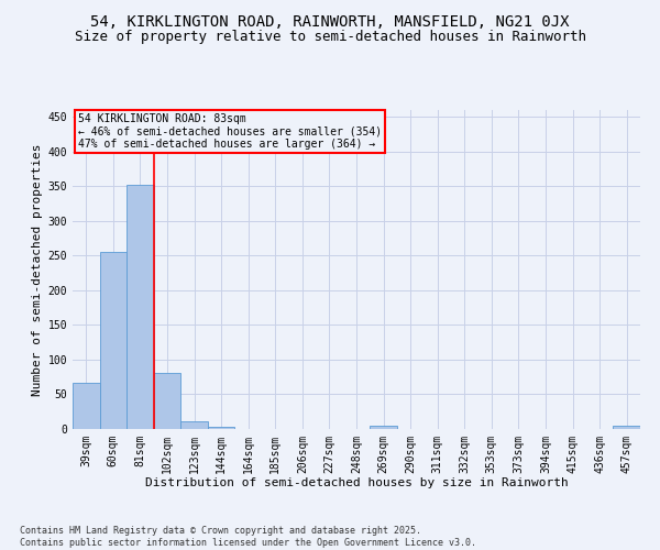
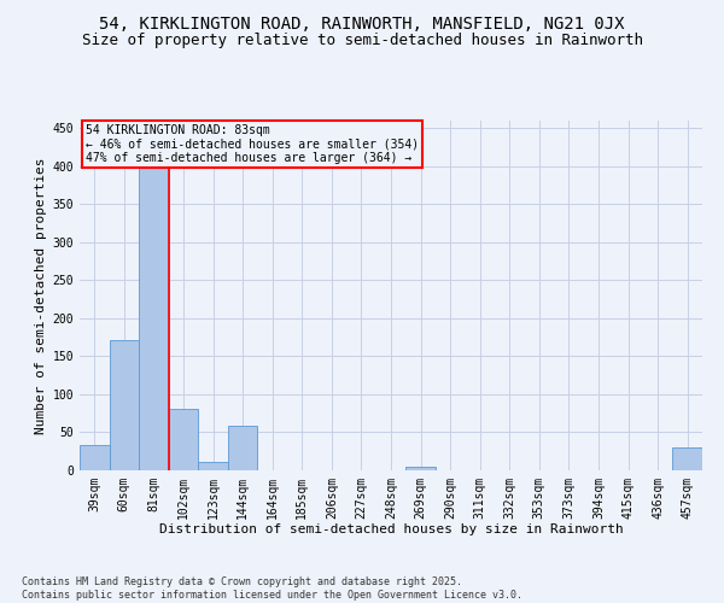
39sqm: 66 -> 34
60sqm: 255 -> 172
81sqm: 352 -> 400
144sqm: 3 -> 58
457sqm: 4 -> 30
